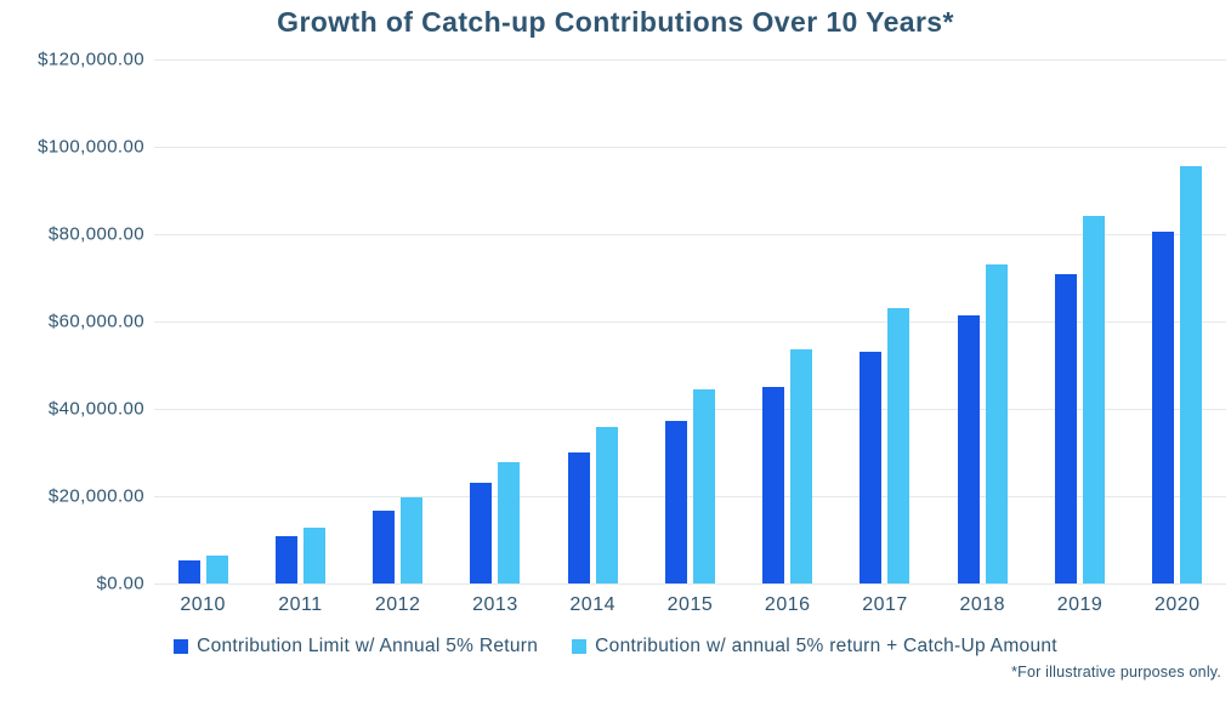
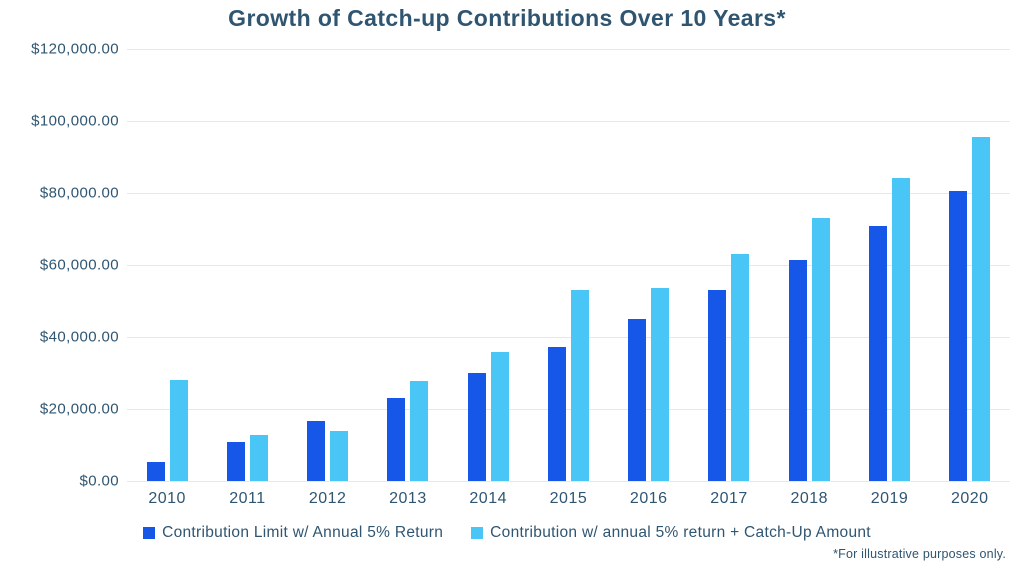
Contribution w/ annual 5% return + Catch-Up Amount/2010: $6000 -> $28000
Contribution w/ annual 5% return + Catch-Up Amount/2012: $20000 -> $14000
Contribution w/ annual 5% return + Catch-Up Amount/2015: $45000 -> $53000
